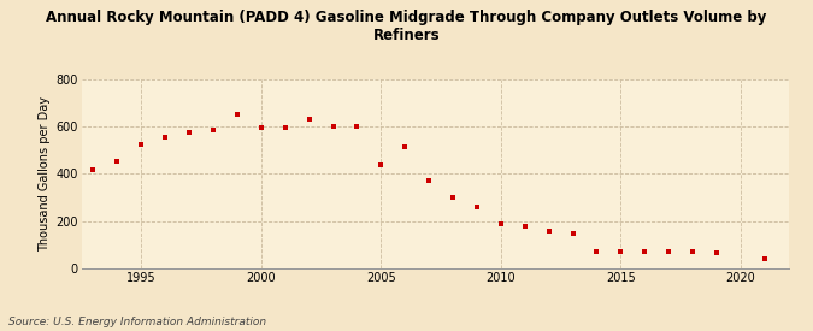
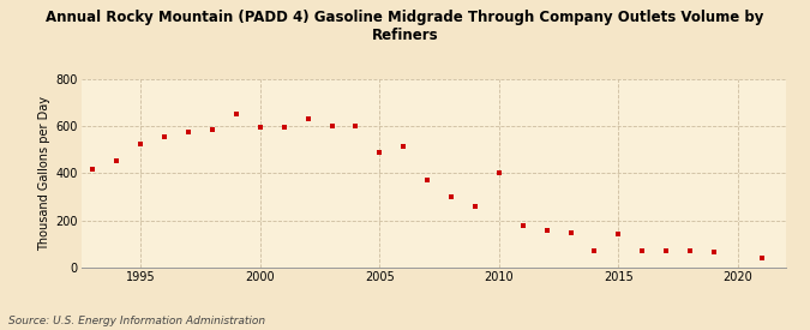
2005: 440 -> 490
2010: 190 -> 400
2015: 70 -> 140
